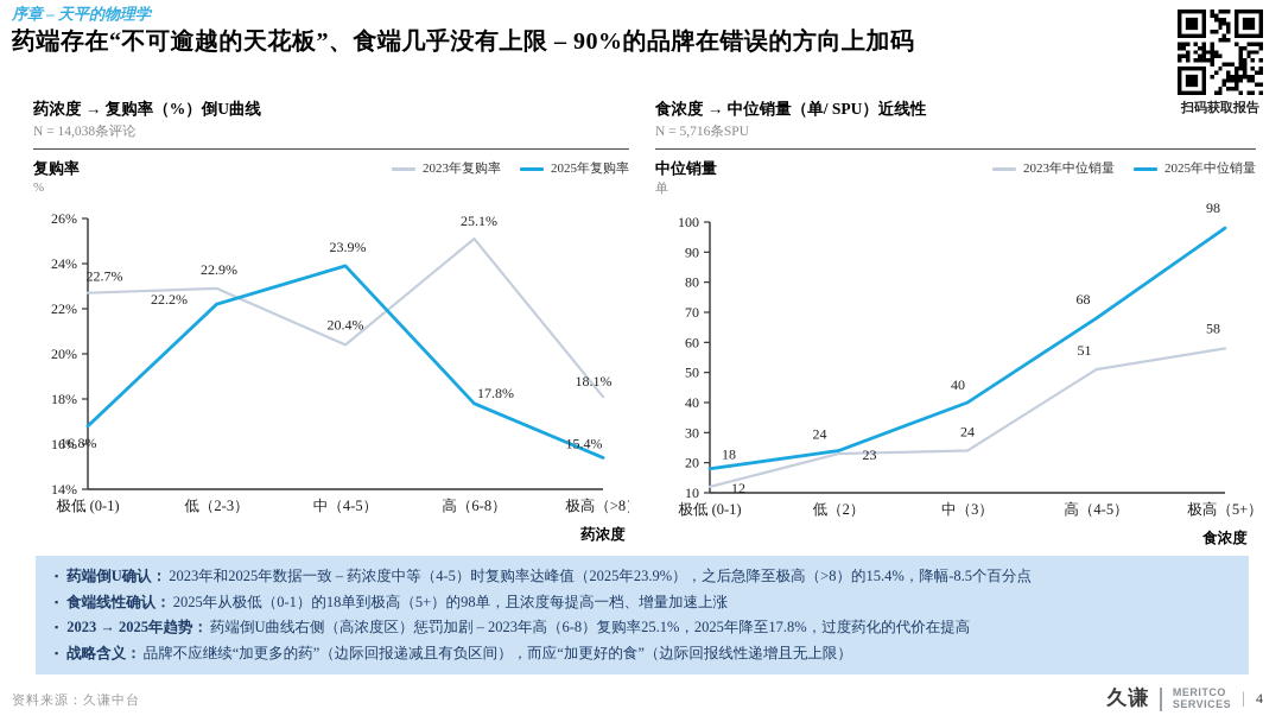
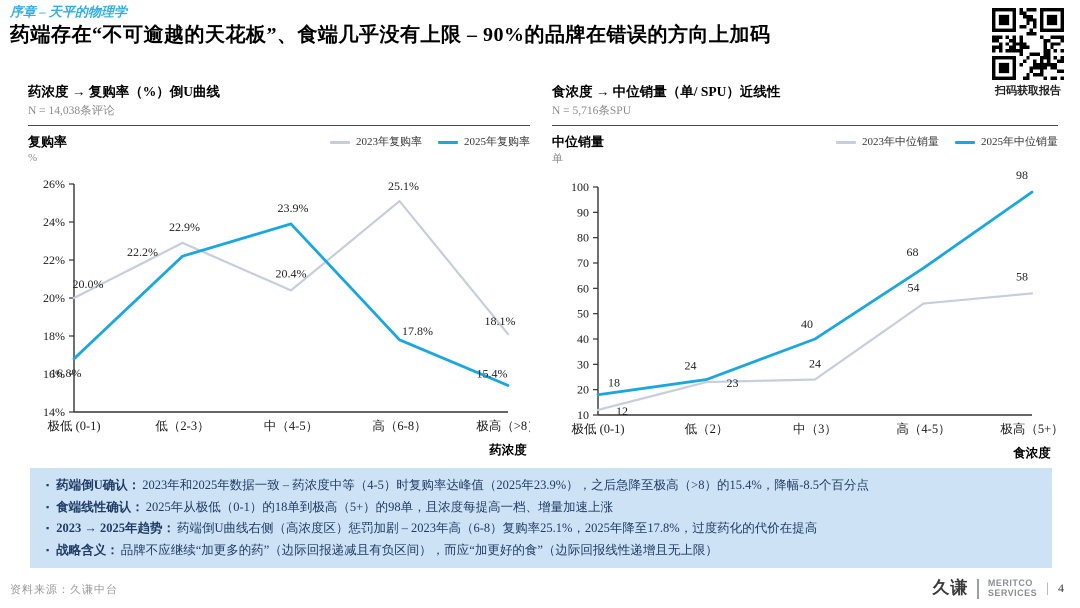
药浓度 → 复购率（%）倒U曲线/2023年复购率/极低 (0-1): 22.7% -> 20.0%
食浓度 → 中位销量（单/ SPU）近线性/2023年中位销量/高（4-5）: 51 -> 54
